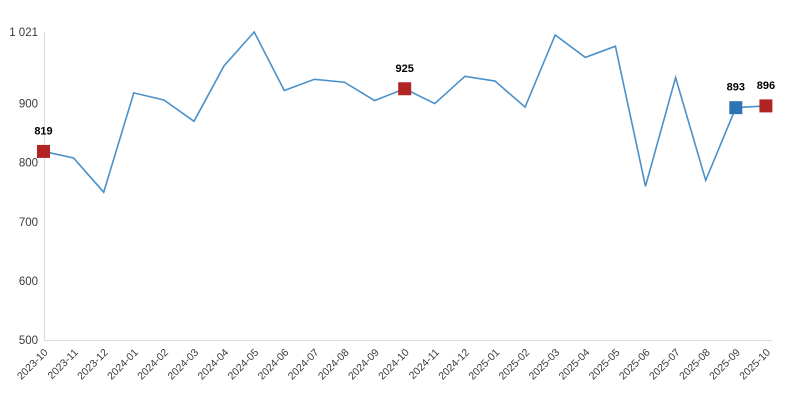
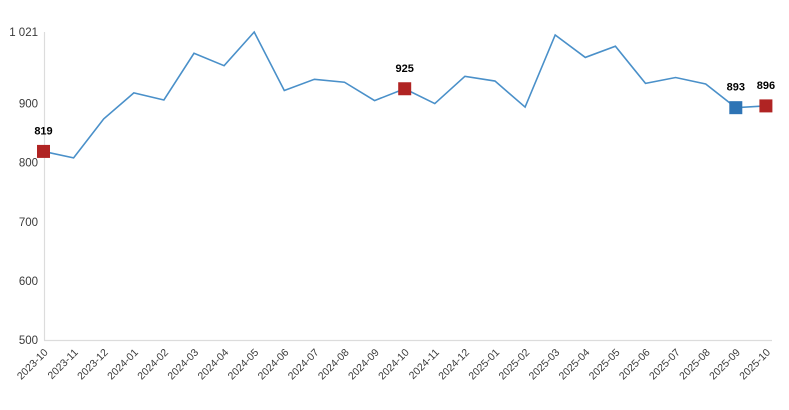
2023-12: 750 -> 870
2024-03: 870 -> 980
2025-06: 760 -> 930
2025-08: 770 -> 930
